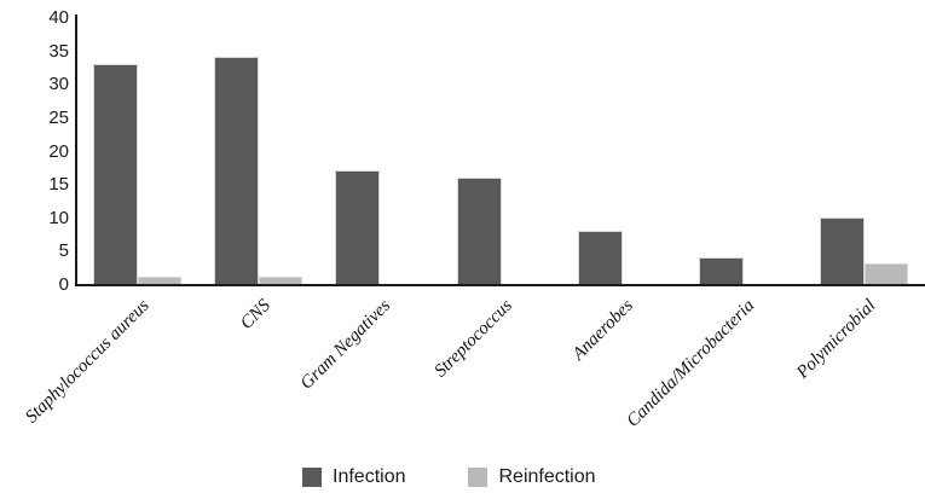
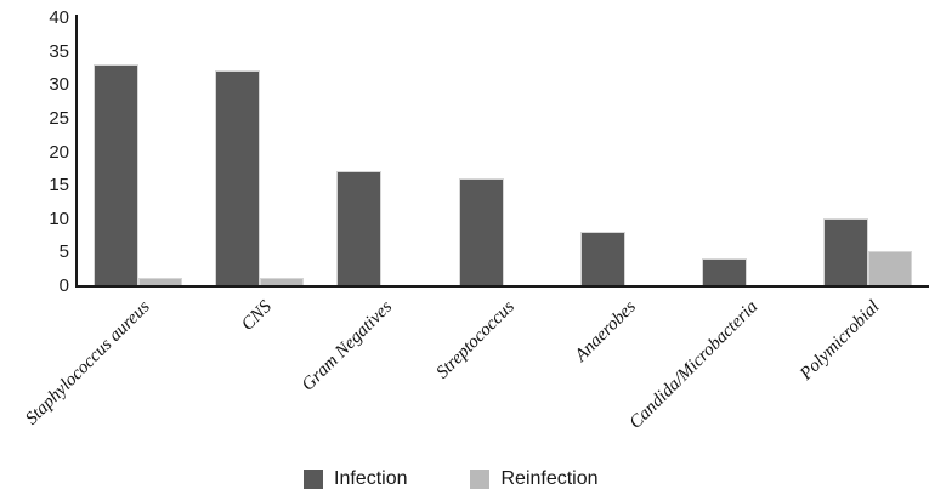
Infection/CNS: 34 -> 32
Reinfection/Polymicrobial: 3 -> 5
